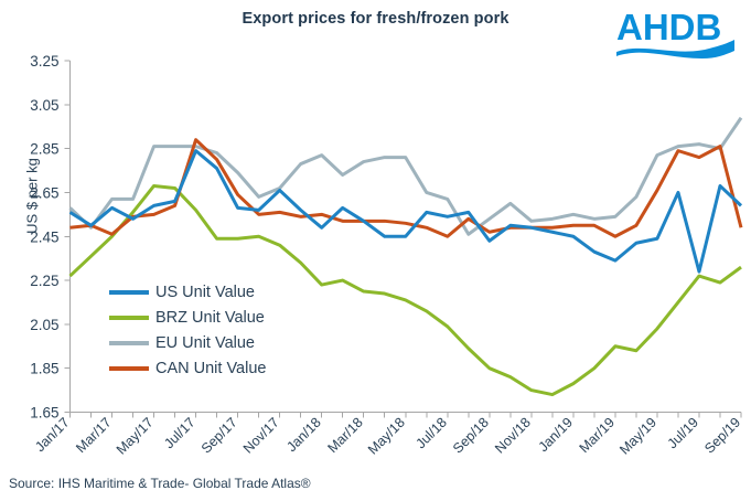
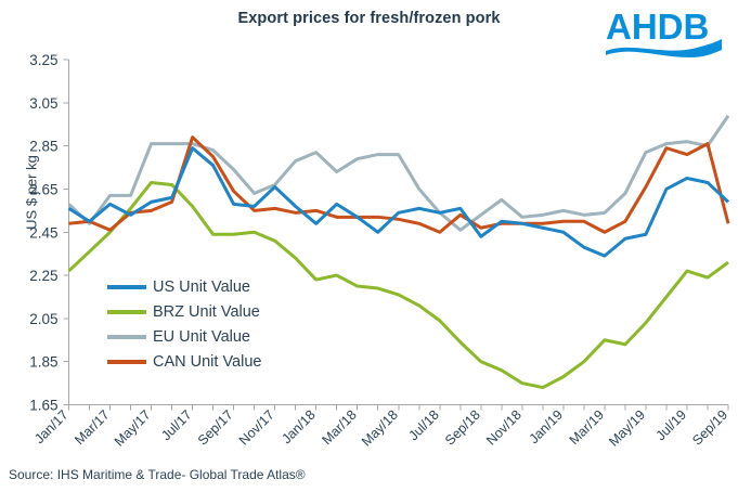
US Unit Value/May/18: 2.45 -> 2.54
EU Unit Value/Jul/18: 2.62 -> 2.54
US Unit Value/Jul/19: 2.29 -> 2.70
